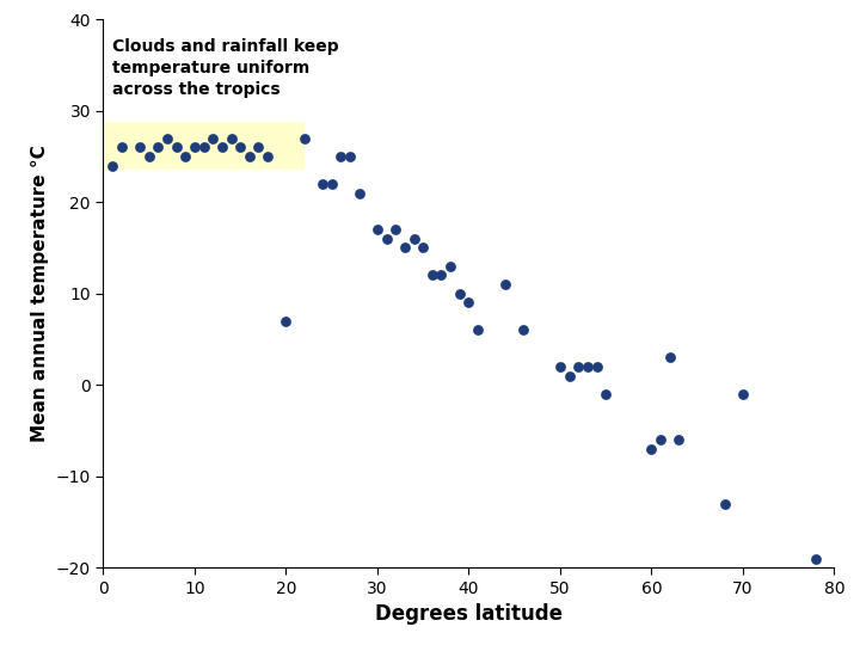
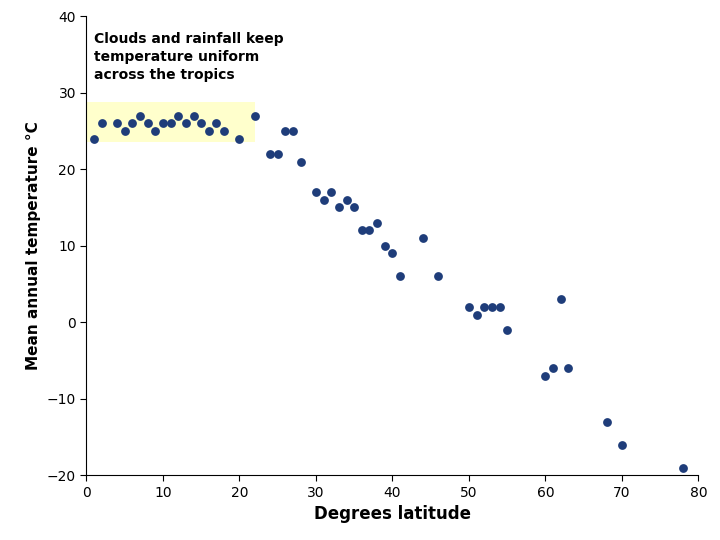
20: 7 -> 24
70: -1 -> -16
